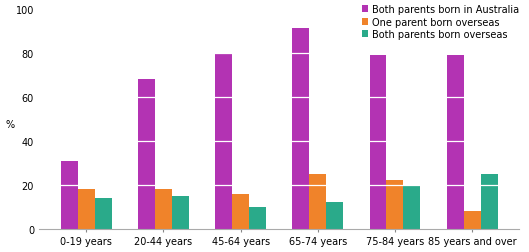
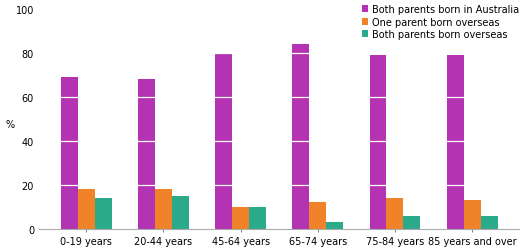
Both parents born in Australia/0-19 years: 31 -> 69
One parent born overseas/45-64 years: 16 -> 10
Both parents born in Australia/65-74 years: 91 -> 84
One parent born overseas/65-74 years: 25 -> 12
Both parents born overseas/65-74 years: 12 -> 3
One parent born overseas/75-84 years: 22 -> 14
Both parents born overseas/75-84 years: 20 -> 6
One parent born overseas/85 years and over: 8 -> 13
Both parents born overseas/85 years and over: 25 -> 6
